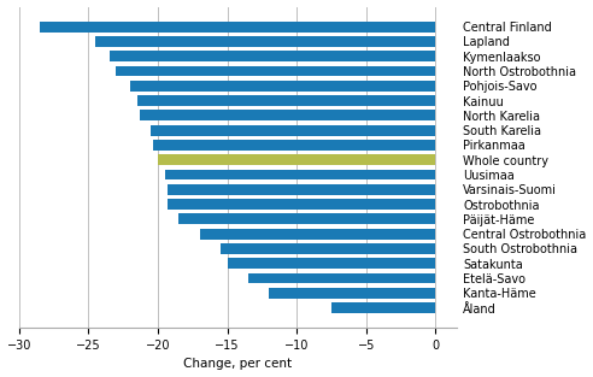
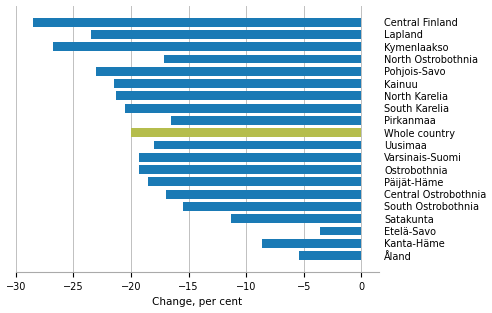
Lapland: -24.5 -> -23.5
Kymenlaakso: -23.5 -> -26.8
North Ostrobothnia: -23.0 -> -17.1
Pohjois-Savo: -22.0 -> -23.0
Pirkanmaa: -20.3 -> -16.5
Uusimaa: -19.5 -> -18.0
Satakunta: -15.0 -> -11.3
Etelä-Savo: -13.5 -> -3.6
Kanta-Häme: -12.0 -> -8.6
Åland: -7.5 -> -5.4
